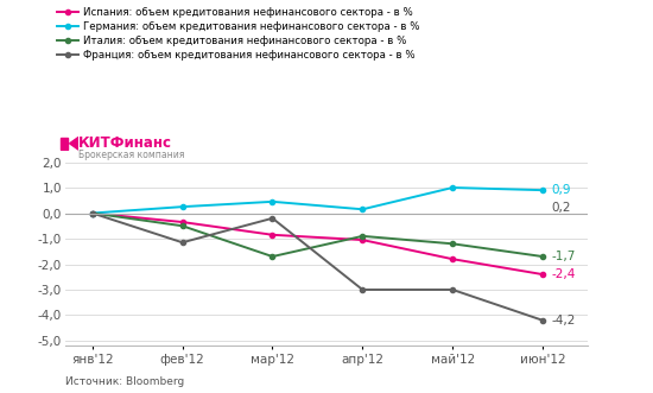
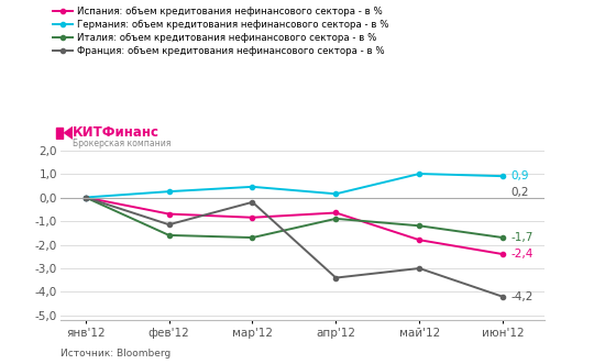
Испания: объем кредитования нефинансового сектора - в %/фев'12: -0,35 -> -0,70
Италия: объем кредитования нефинансового сектора - в %/фев'12: -0,5 -> -1,6
Испания: объем кредитования нефинансового сектора - в %/апр'12: -1,05 -> -0,65
Франция: объем кредитования нефинансового сектора - в %/апр'12: -3,00 -> -3,40
